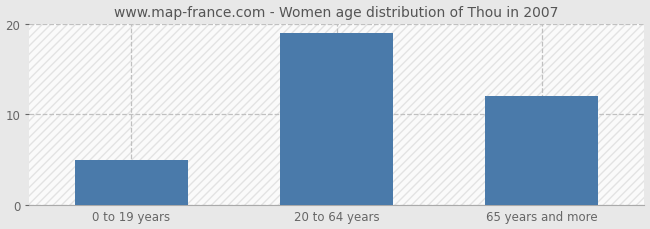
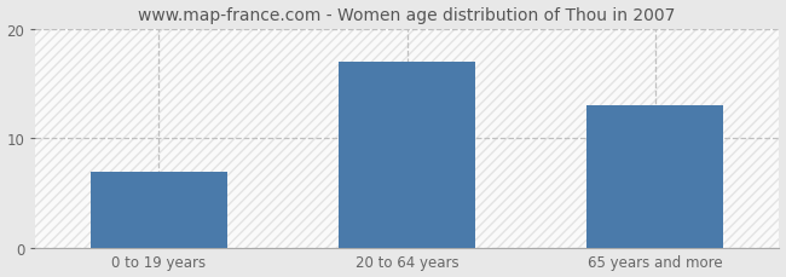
0 to 19 years: 5 -> 7
20 to 64 years: 19 -> 17
65 years and more: 12 -> 13
